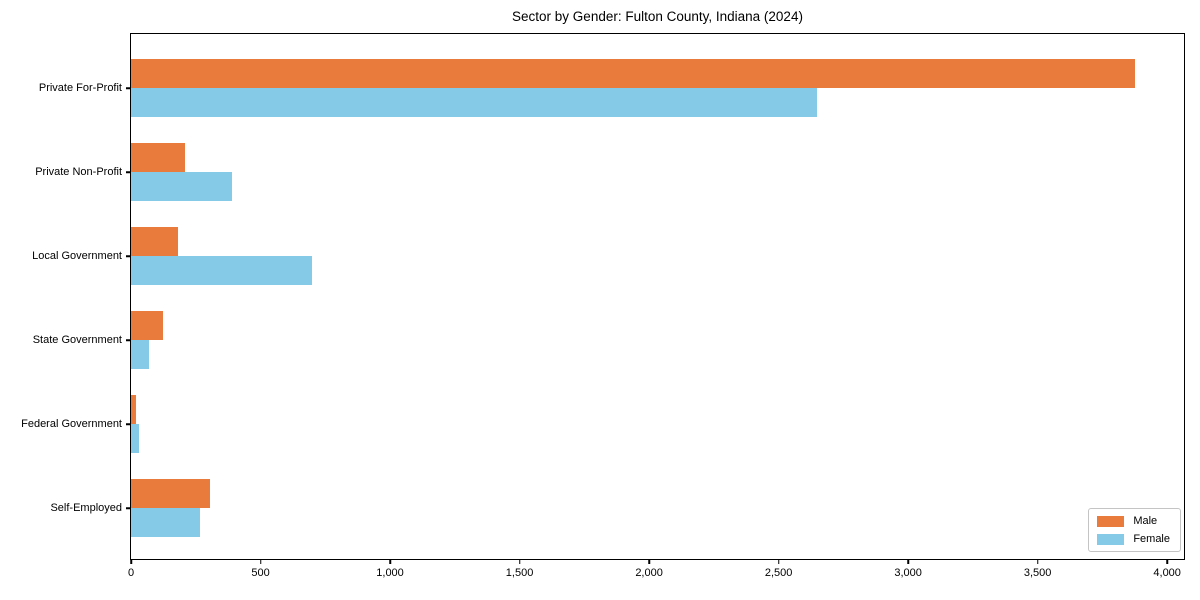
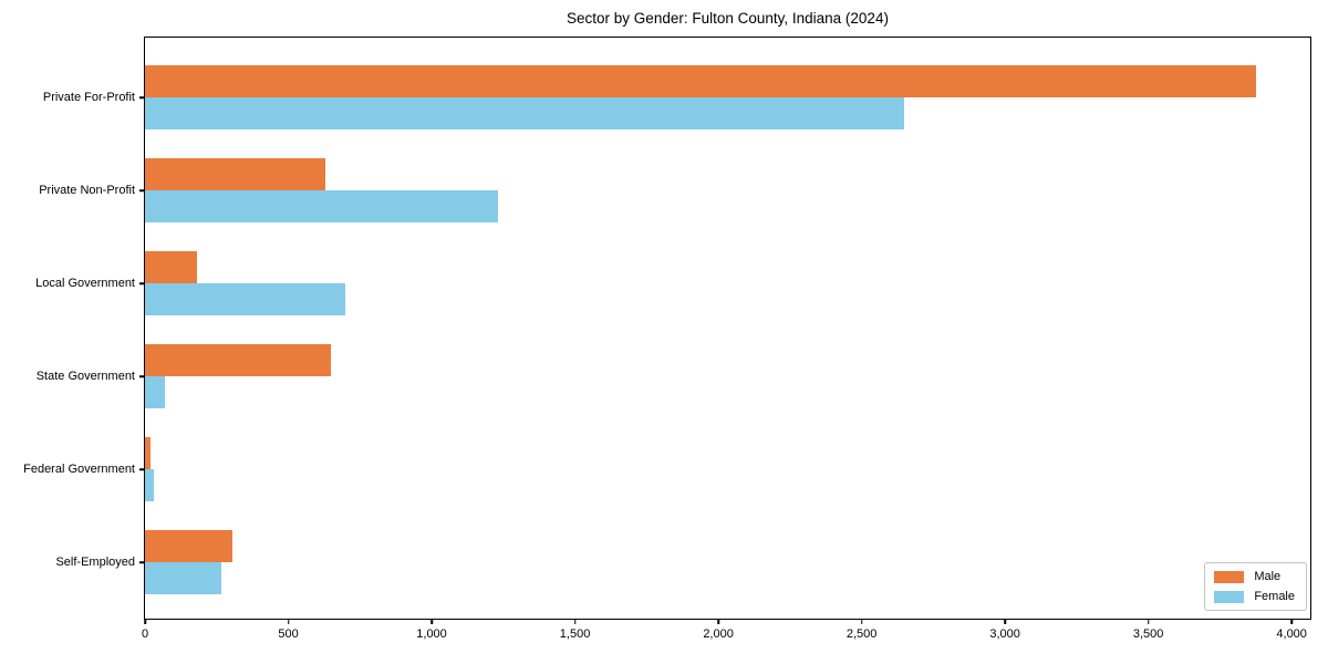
Male/Private Non-Profit: 210 -> 630
Female/Private Non-Profit: 390 -> 1230
Male/State Government: 120 -> 650
